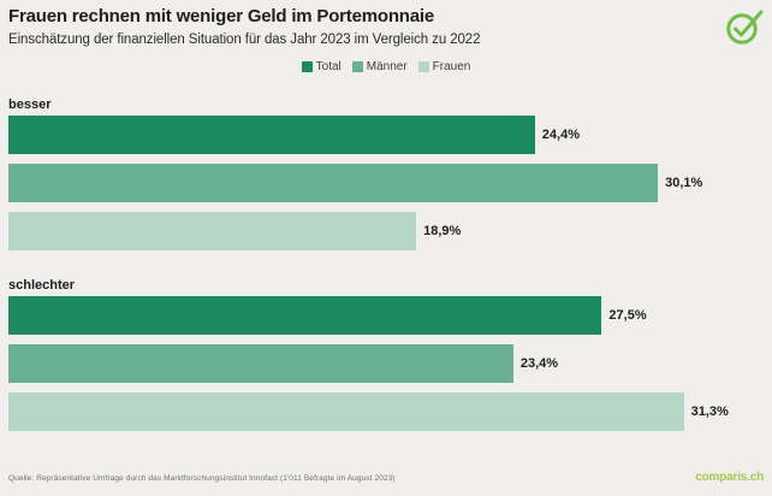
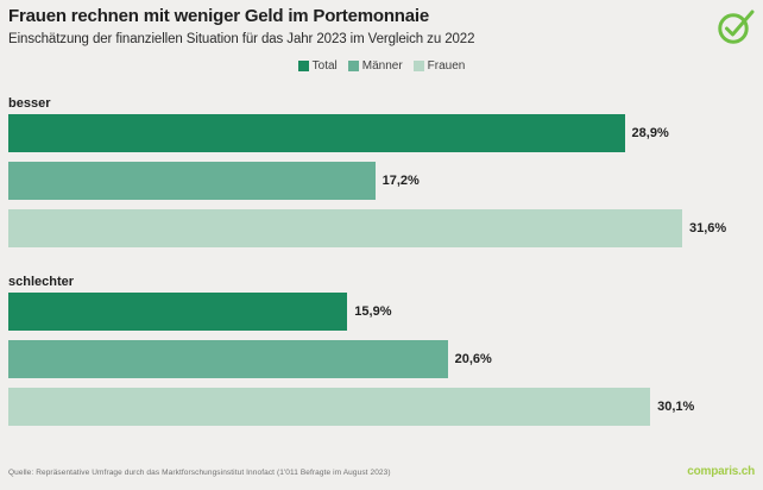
Total/besser: 24,4% -> 28,9%
Männer/besser: 30,1% -> 17,2%
Frauen/besser: 18,9% -> 31,6%
Total/schlechter: 27,5% -> 15,9%
Männer/schlechter: 23,4% -> 20,6%
Frauen/schlechter: 31,3% -> 30,1%
